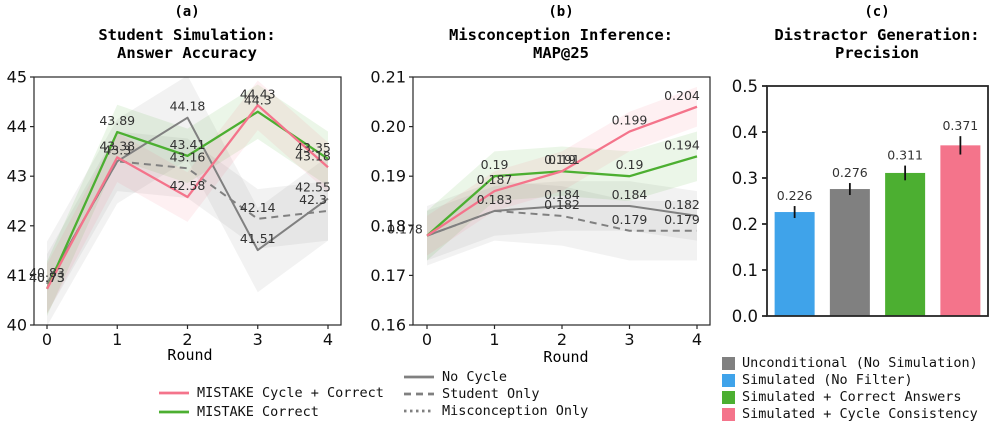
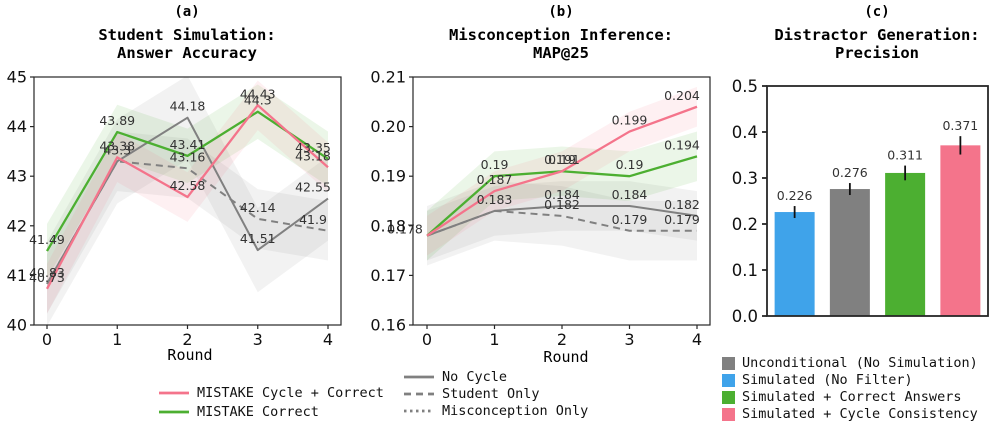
Student Simulation: Answer Accuracy/MISTAKE Correct/0: 40.73 -> 41.49
Student Simulation: Answer Accuracy/Student Only/4: 42.3 -> 41.9
